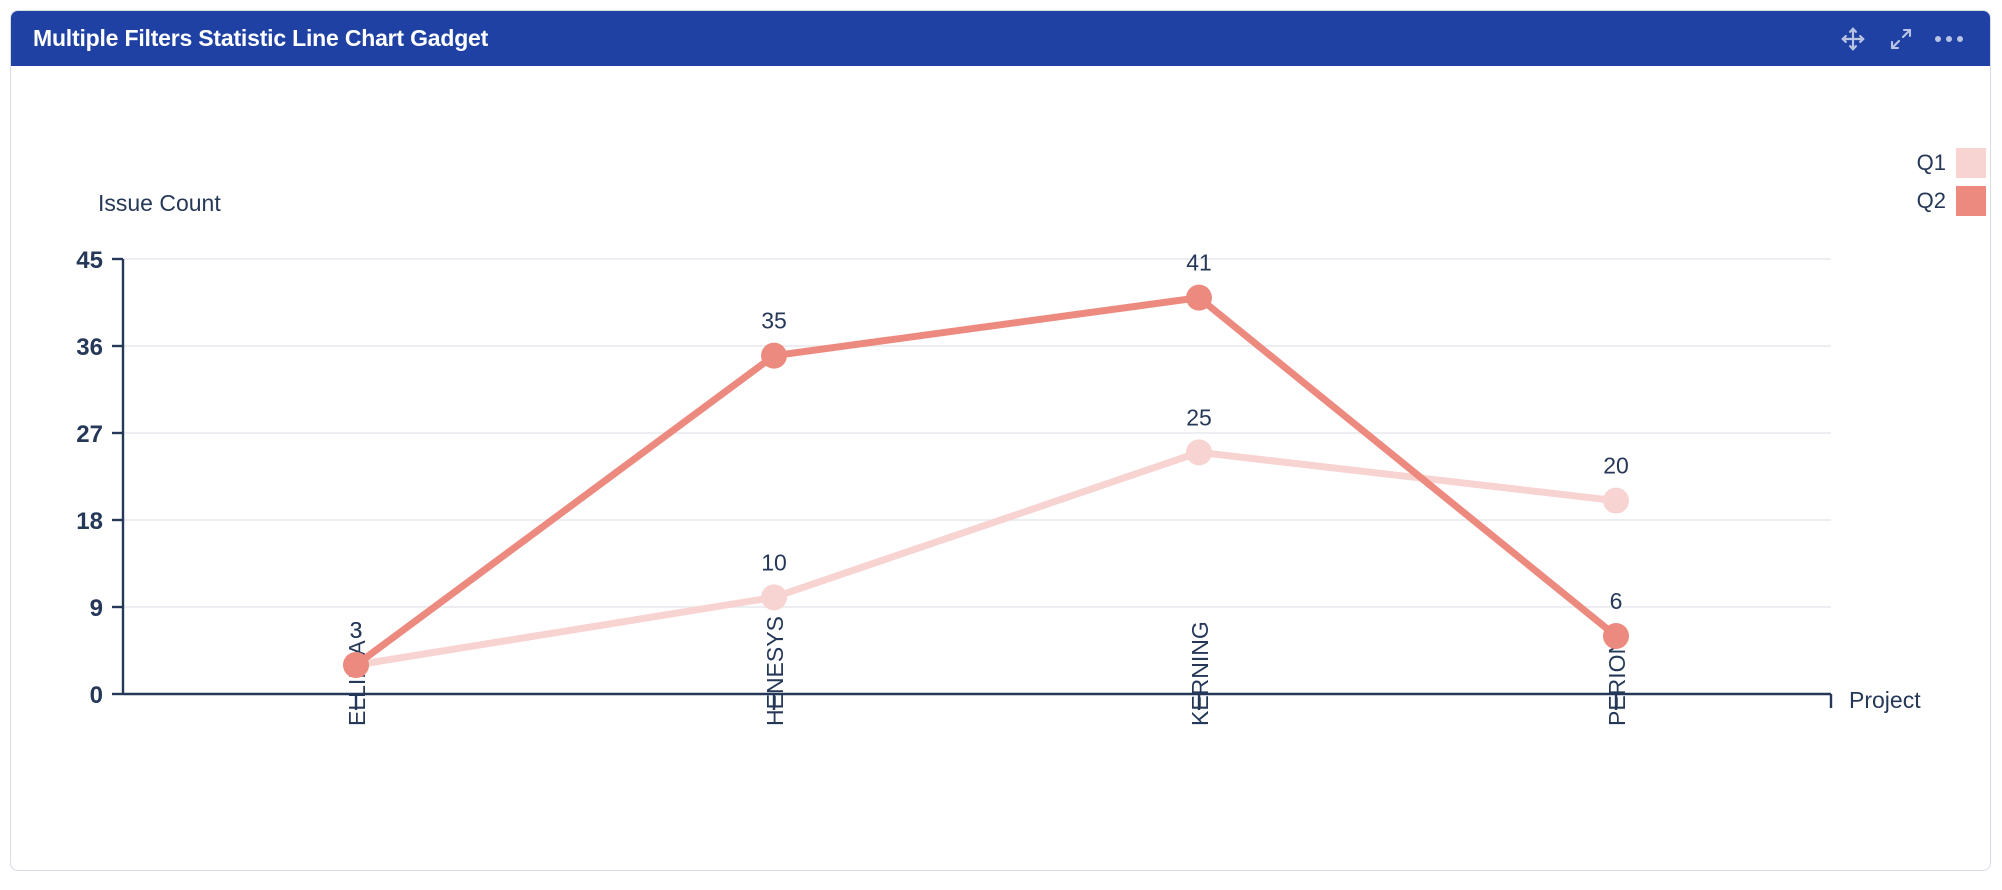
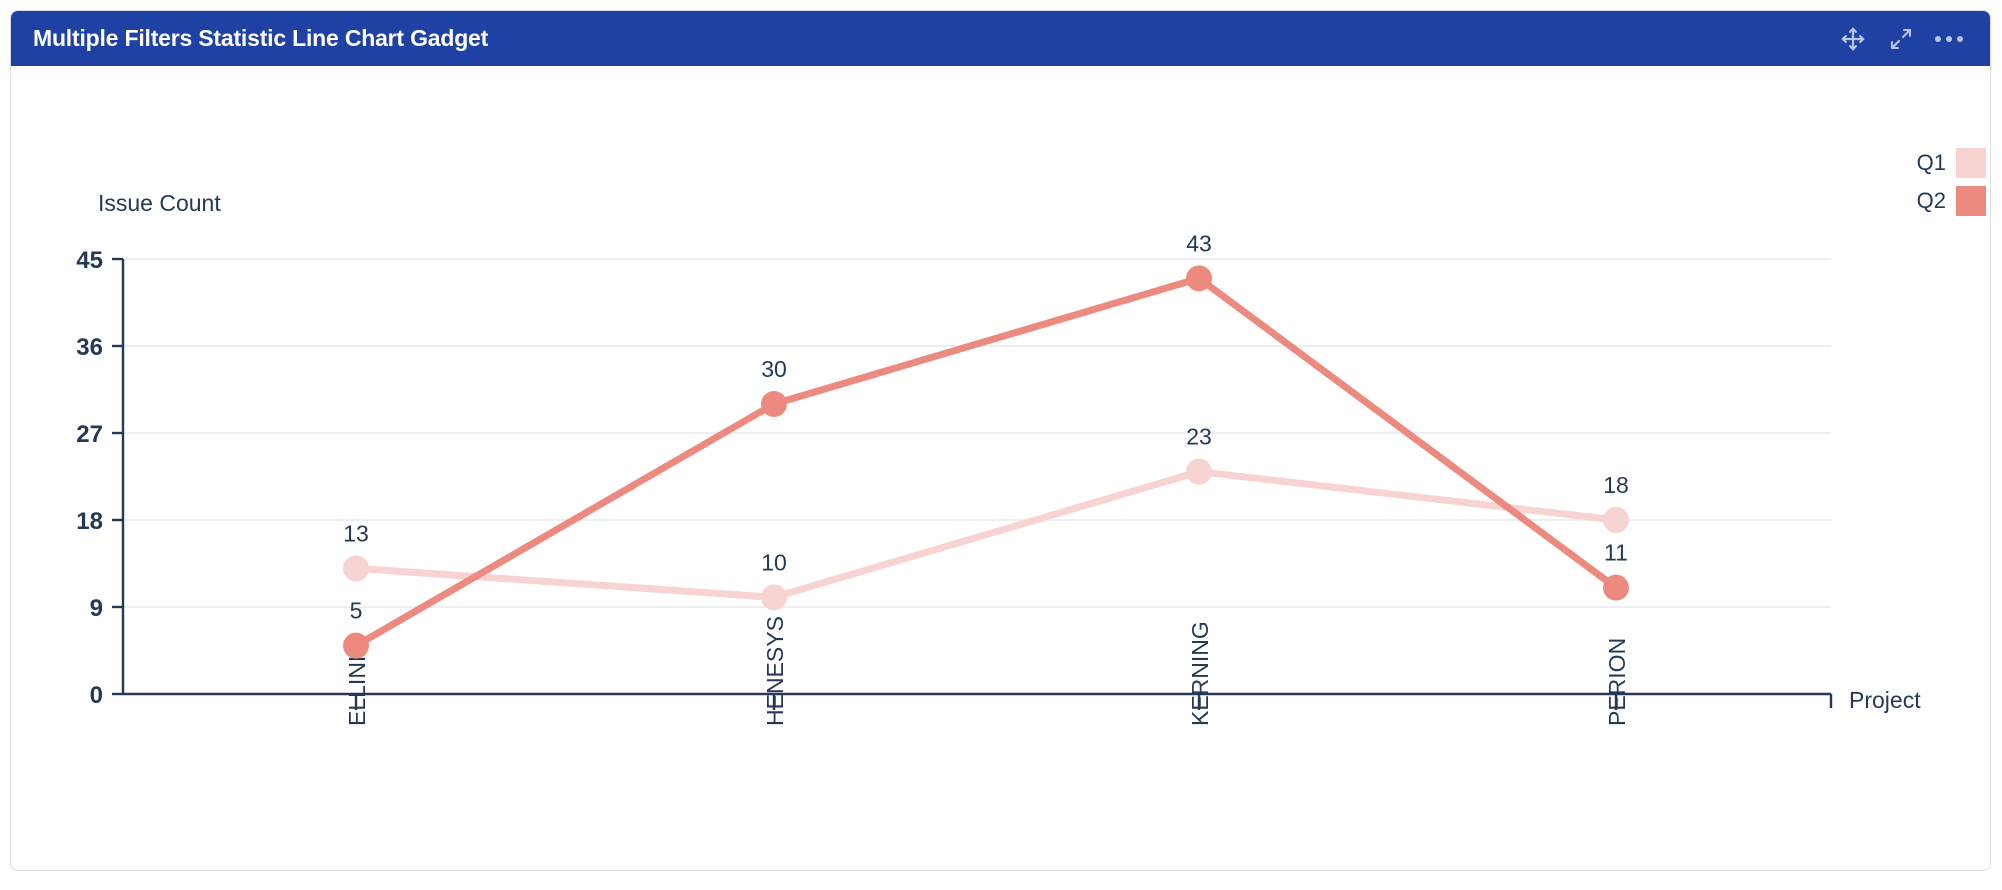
Q1/ELLINIA: 3 -> 13
Q2/ELLINIA: 3 -> 5
Q2/HENESYS: 35 -> 30
Q1/KERNING: 25 -> 23
Q2/KERNING: 41 -> 43
Q1/PERION: 20 -> 18
Q2/PERION: 6 -> 11
